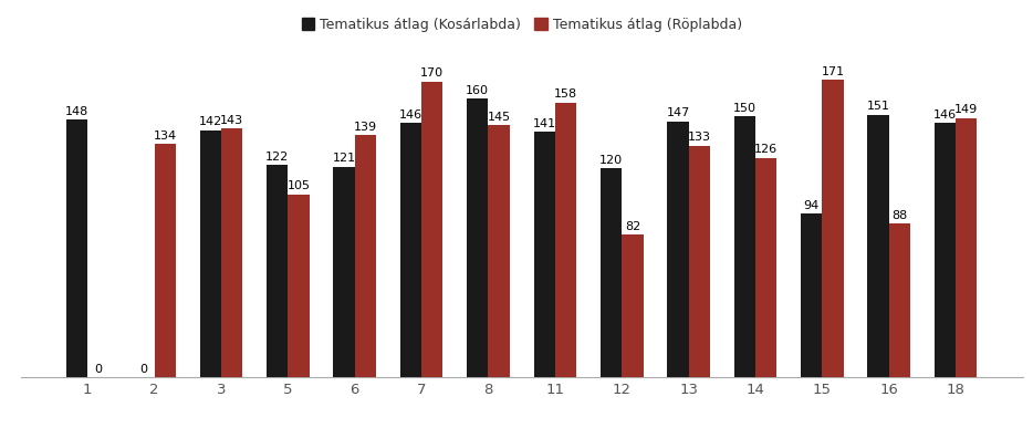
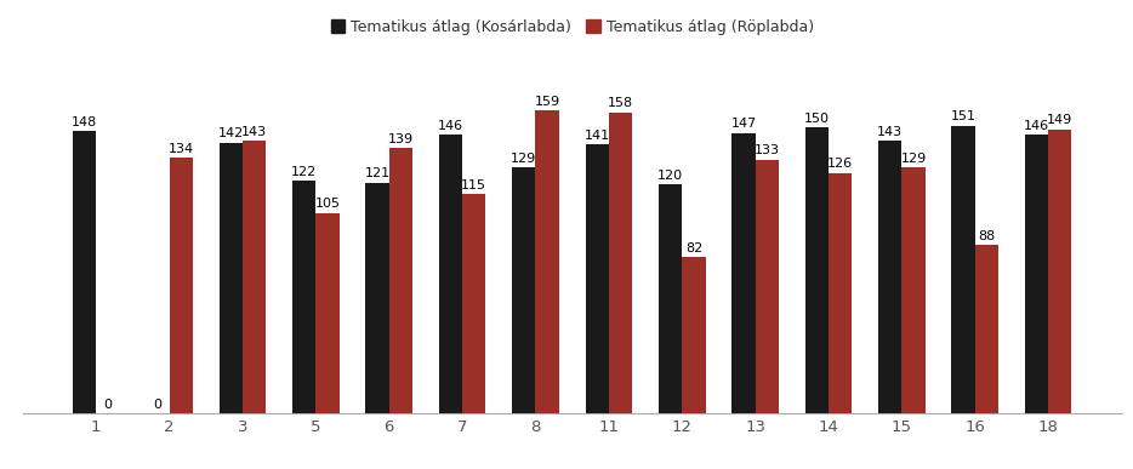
Tematikus átlag (Röplabda)/7: 170 -> 115
Tematikus átlag (Kosárlabda)/8: 160 -> 129
Tematikus átlag (Röplabda)/8: 145 -> 159
Tematikus átlag (Kosárlabda)/15: 94 -> 143
Tematikus átlag (Röplabda)/15: 171 -> 129
